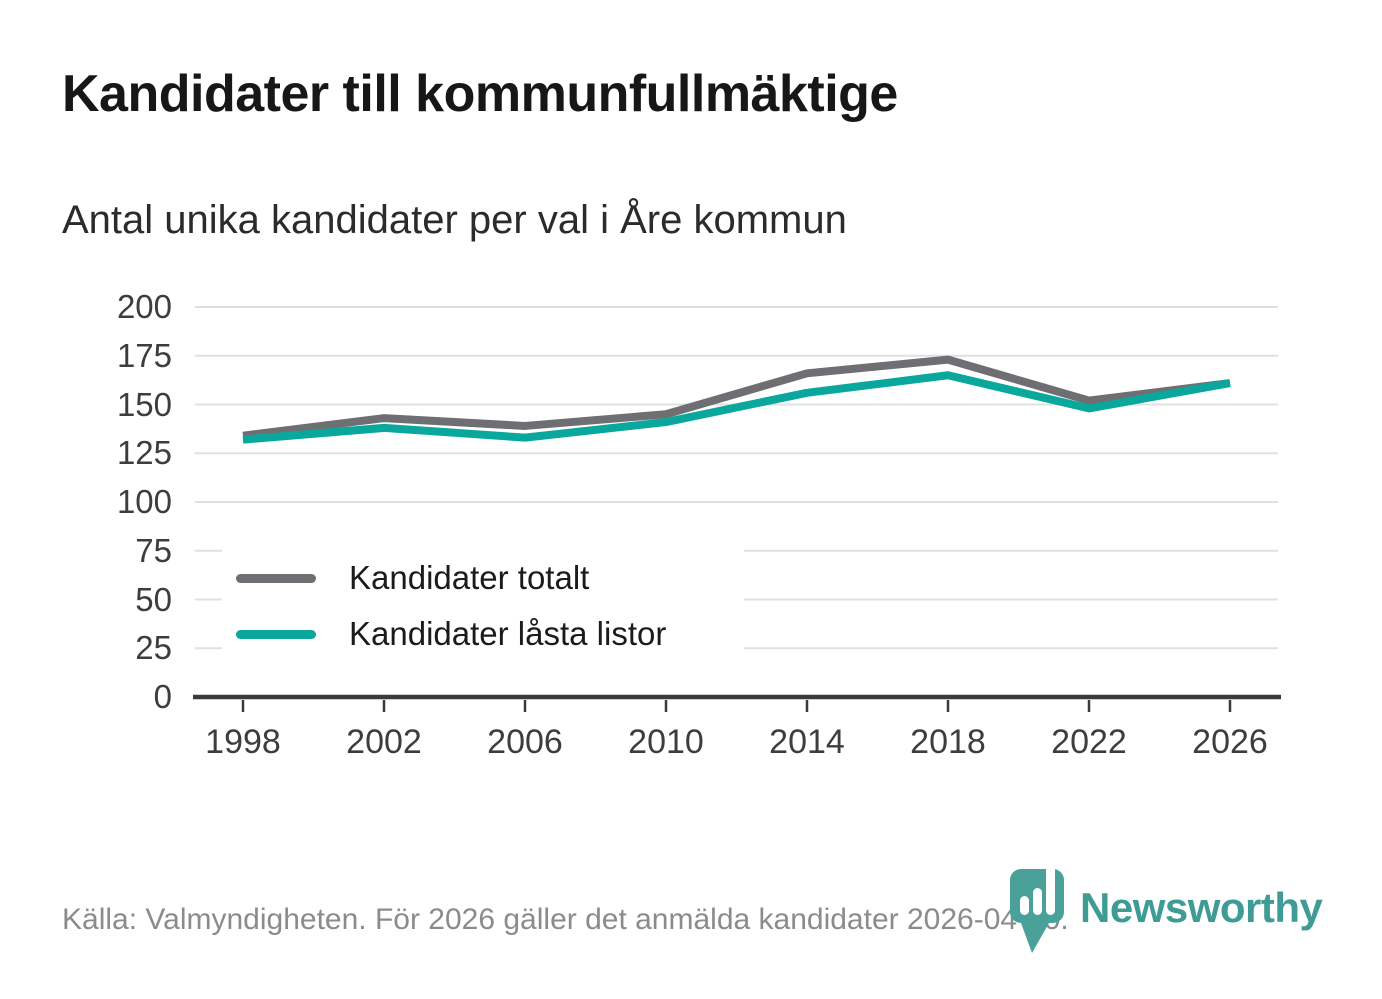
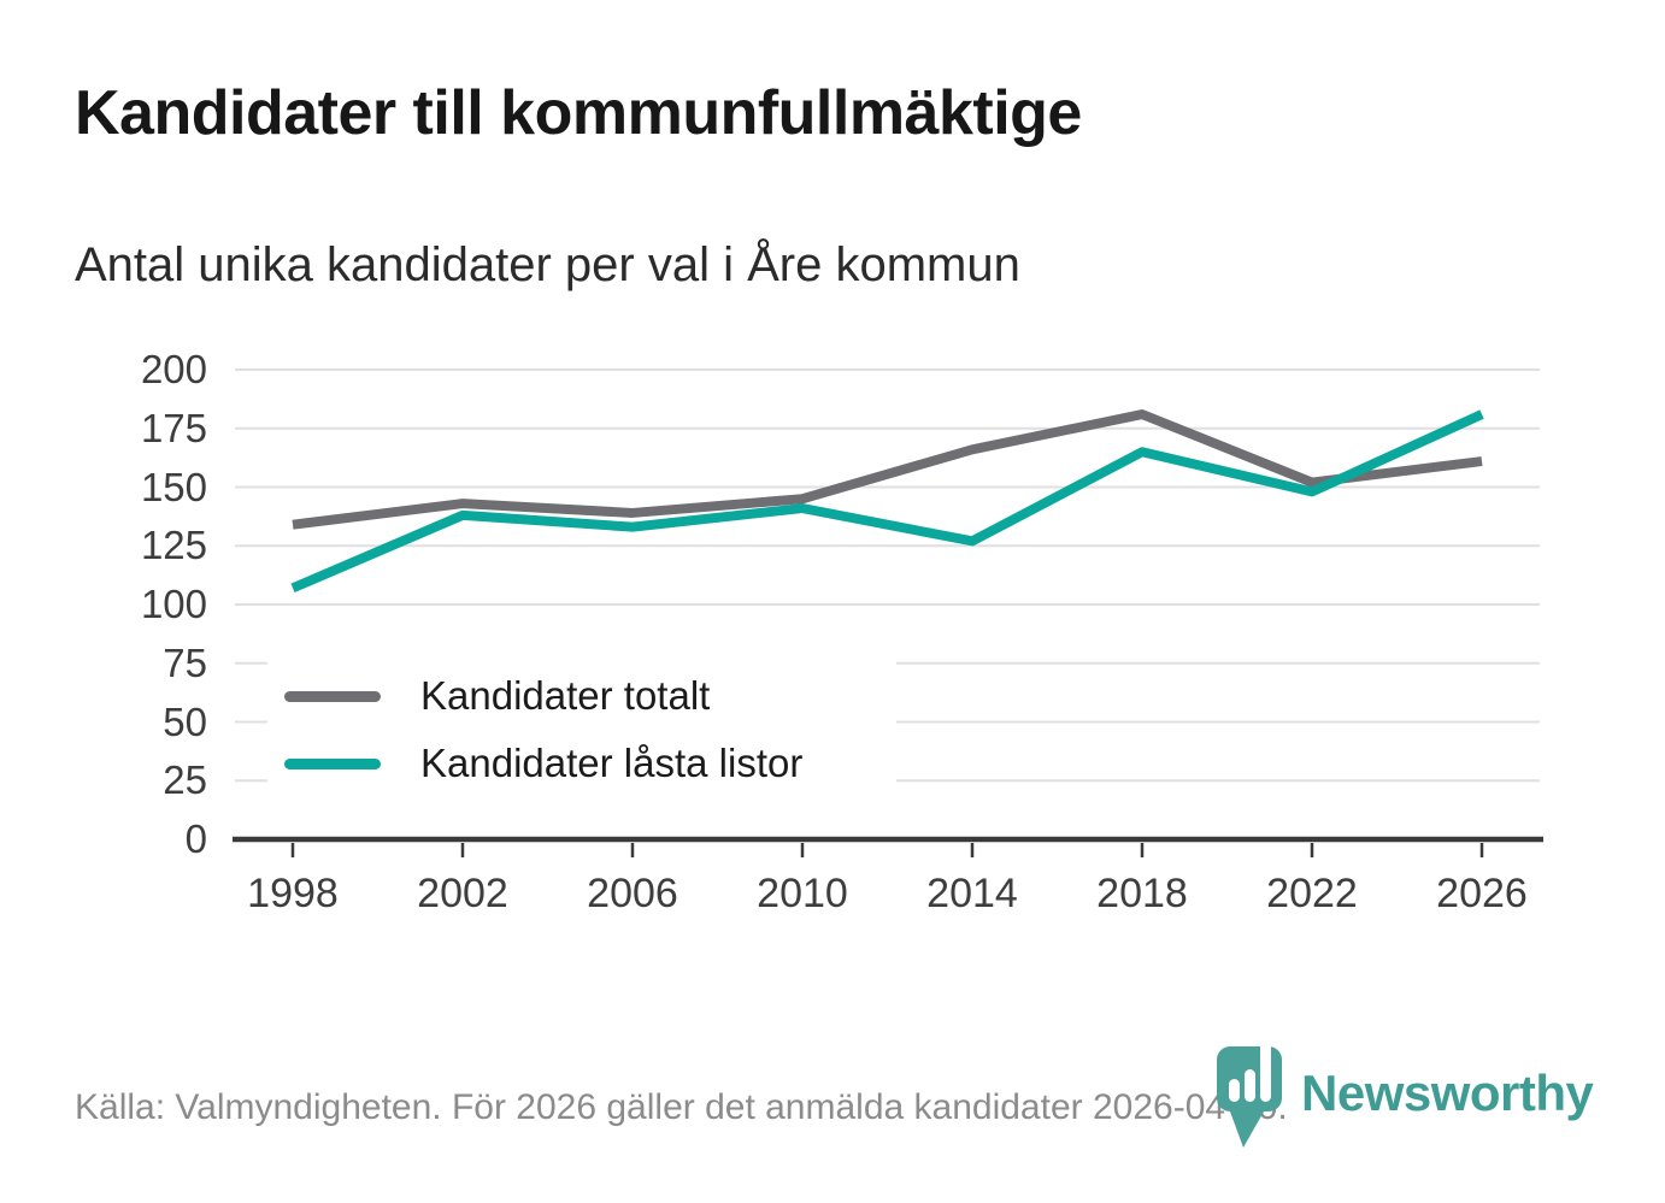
Kandidater låsta listor/1998: 132 -> 107
Kandidater låsta listor/2014: 156 -> 127
Kandidater totalt/2018: 173 -> 181
Kandidater låsta listor/2026: 161 -> 181
